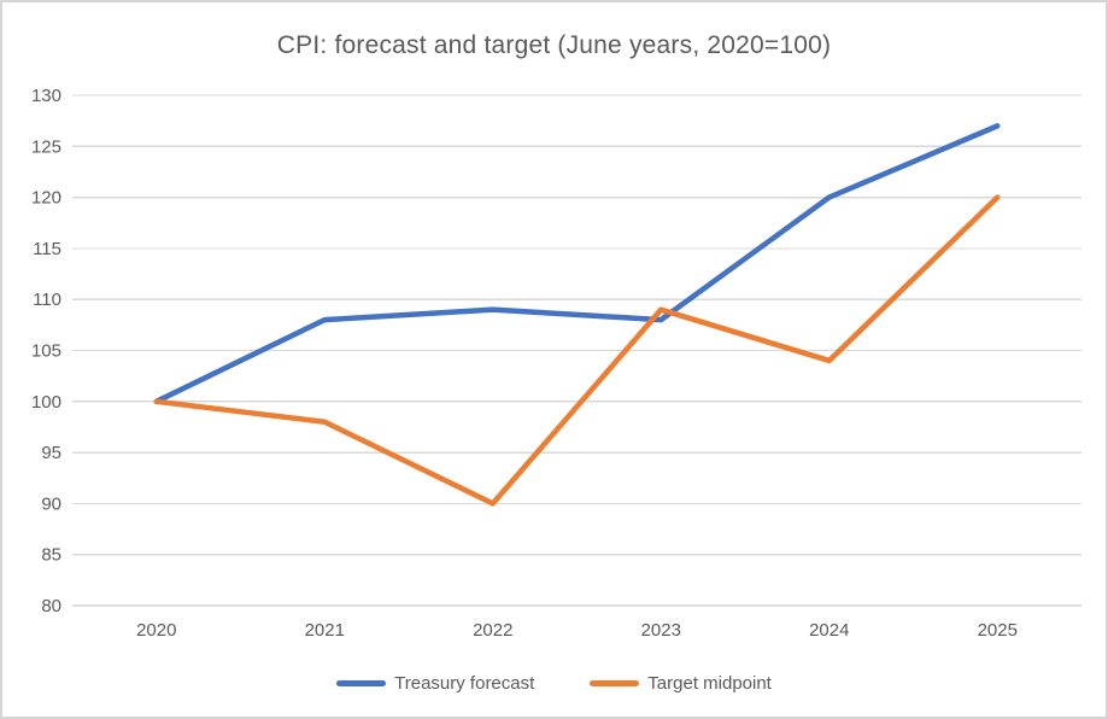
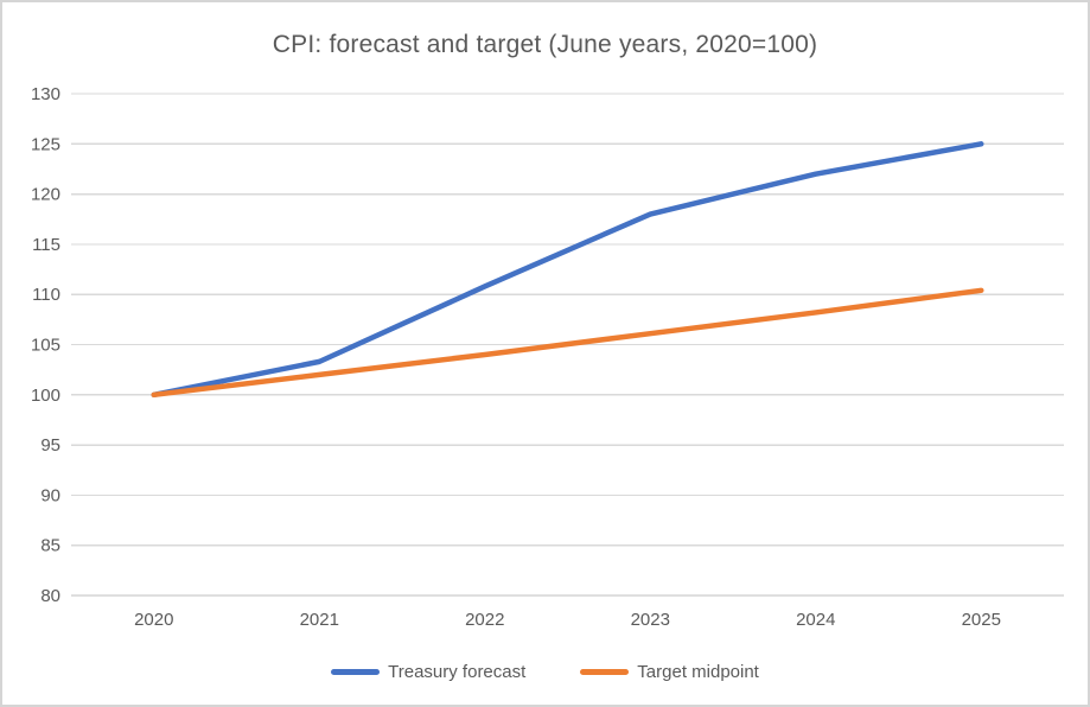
Treasury forecast/2021: 108 -> 103
Target midpoint/2021: 98 -> 102
Treasury forecast/2022: 109 -> 111
Target midpoint/2022: 90 -> 104
Treasury forecast/2023: 108 -> 118
Target midpoint/2023: 109 -> 106
Treasury forecast/2024: 120 -> 122
Target midpoint/2024: 104 -> 108
Treasury forecast/2025: 127 -> 125
Target midpoint/2025: 120 -> 110
